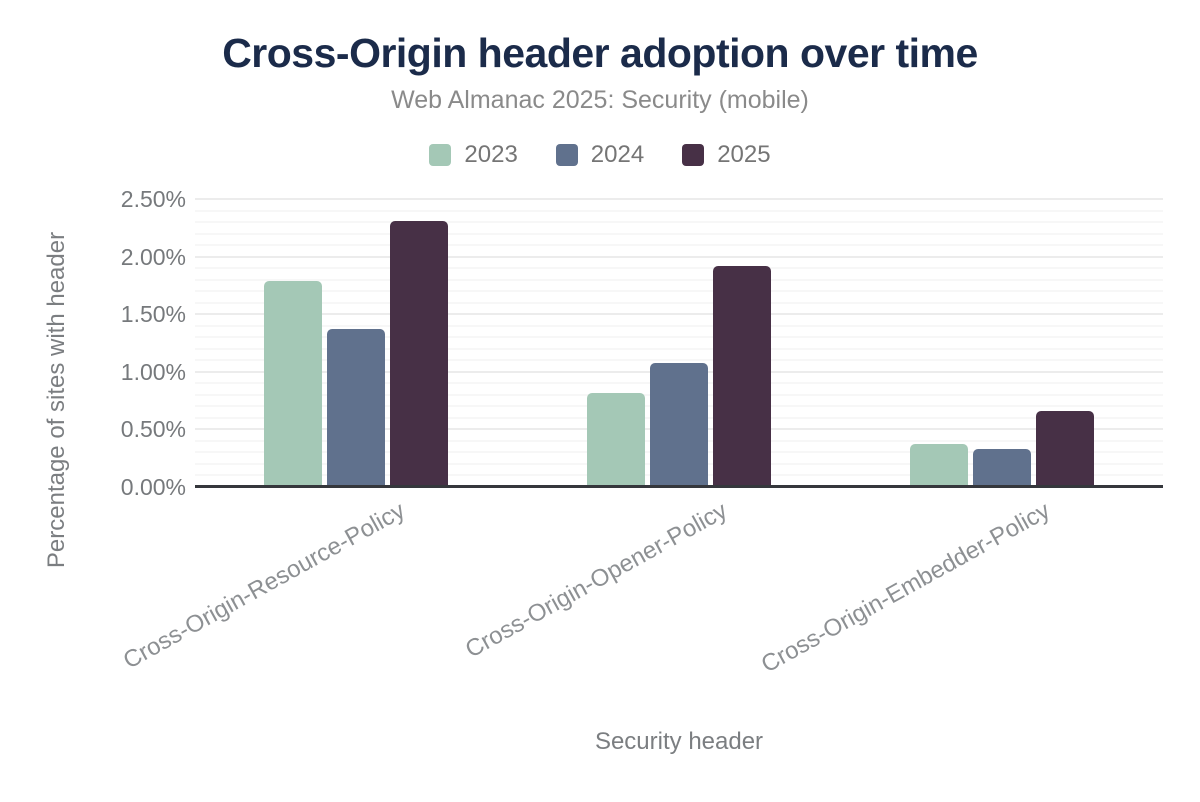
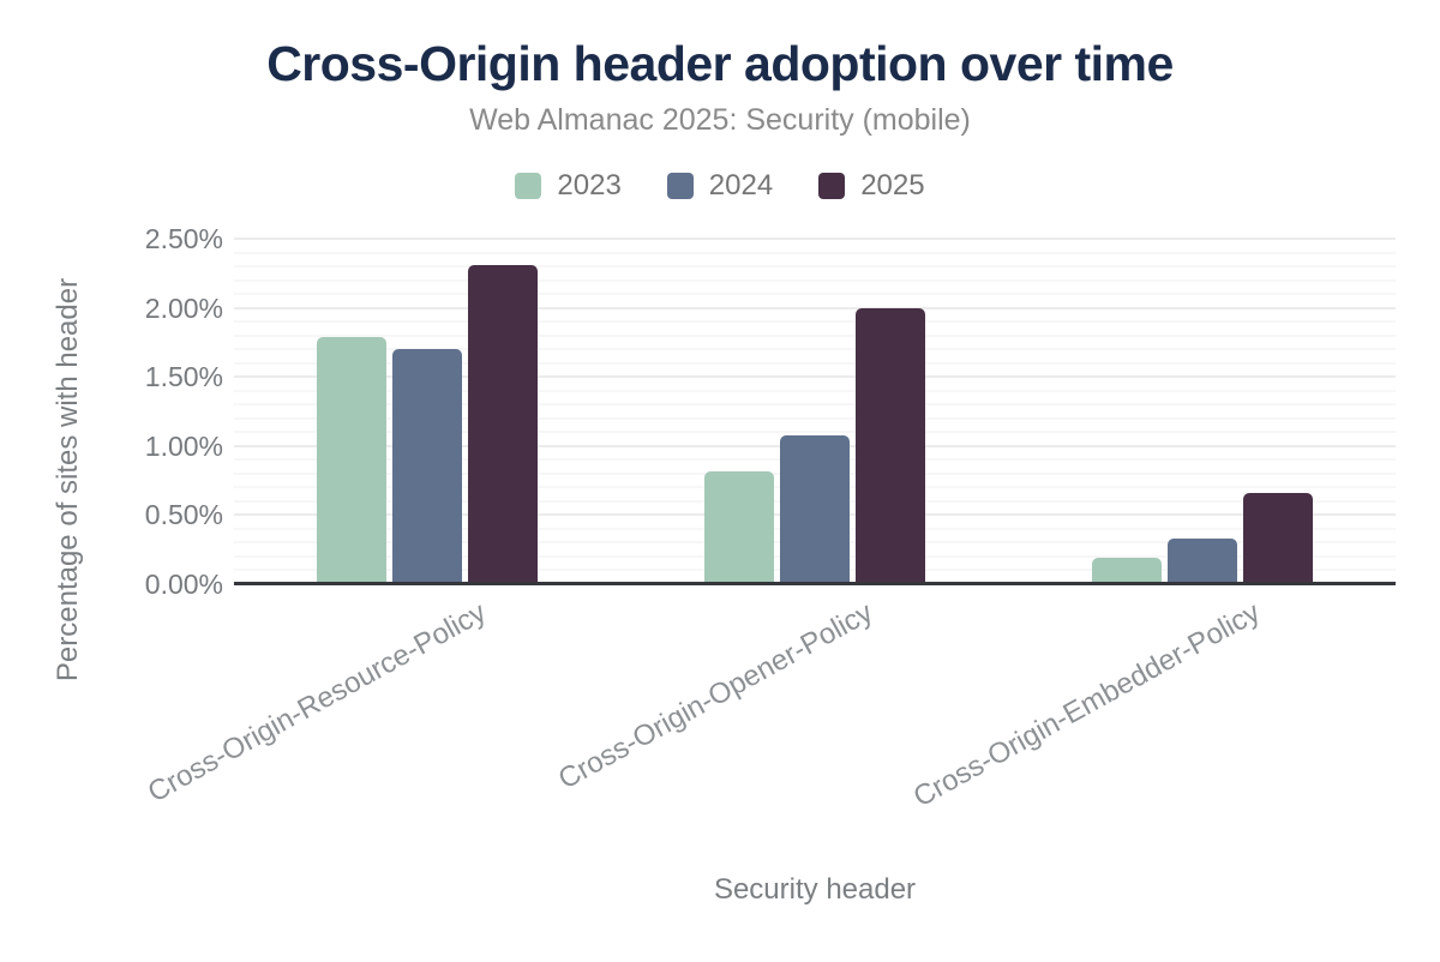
2024/Cross-Origin-Resource-Policy: 1.37% -> 1.70%
2025/Cross-Origin-Opener-Policy: 1.92% -> 2.00%
2023/Cross-Origin-Embedder-Policy: 0.37% -> 0.19%
